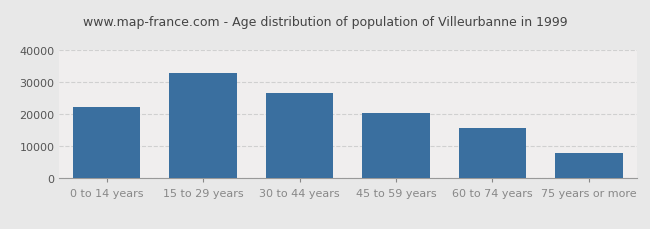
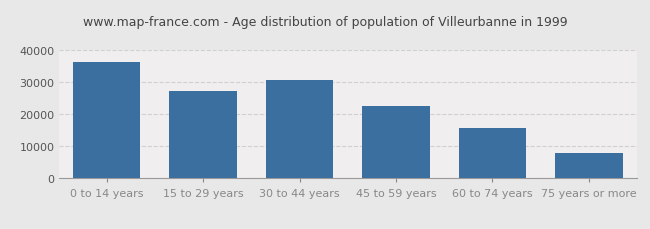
0 to 14 years: 22200 -> 36000
15 to 29 years: 32700 -> 27000
30 to 44 years: 26400 -> 30500
45 to 59 years: 20400 -> 22500
